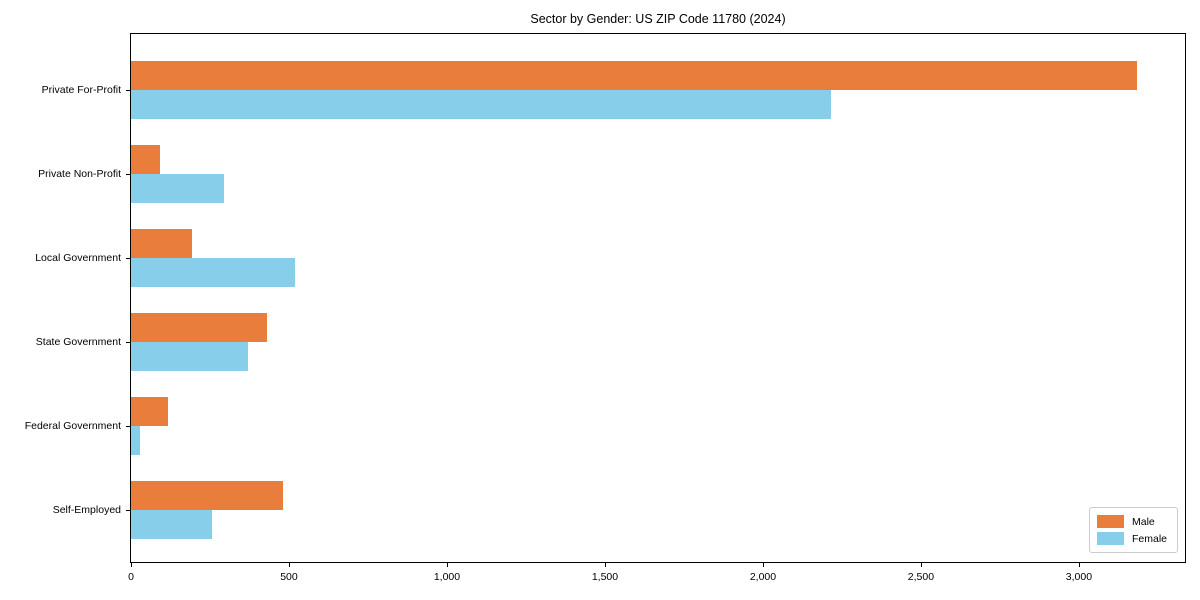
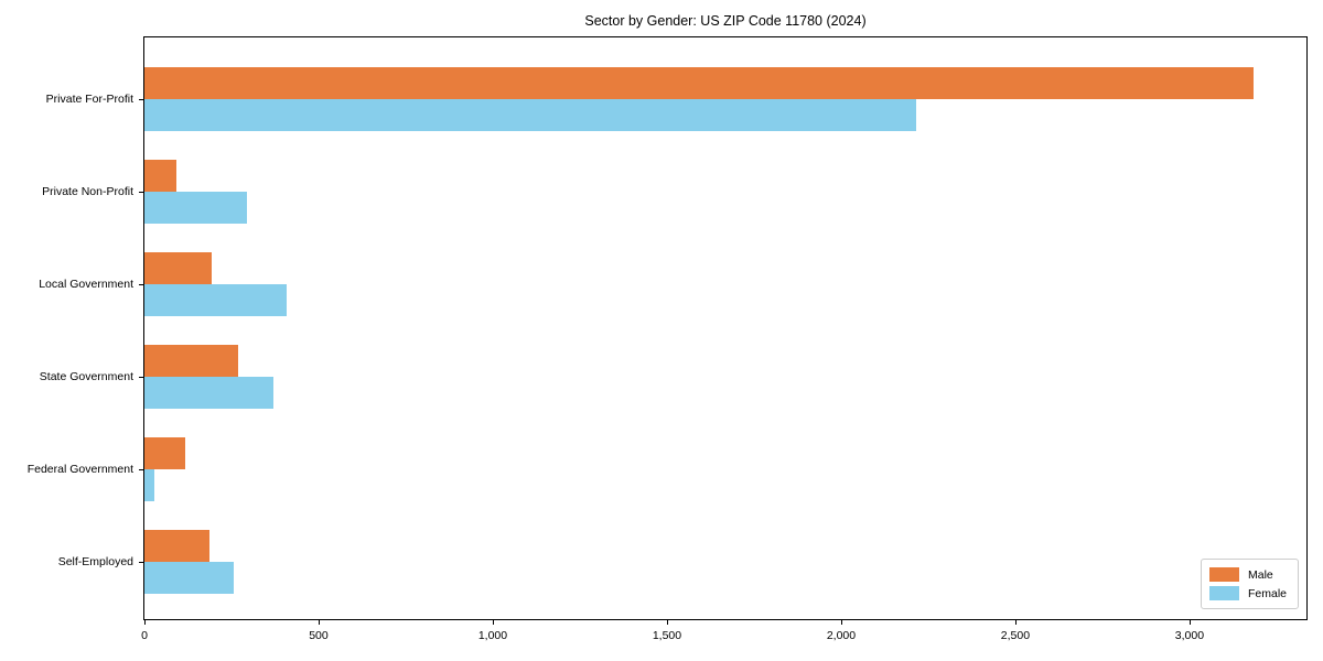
Female/Local Government: 520 -> 410
Male/State Government: 430 -> 270
Male/Self-Employed: 480 -> 190
